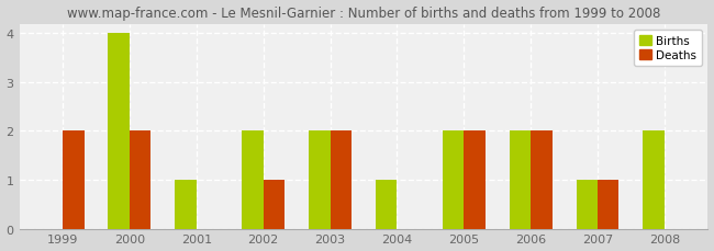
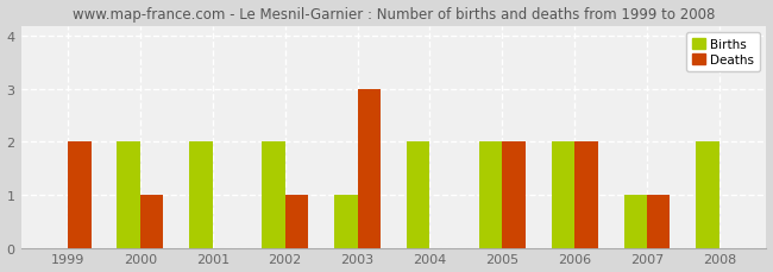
Births/2000: 4 -> 2
Deaths/2000: 2 -> 1
Births/2001: 1 -> 2
Births/2003: 2 -> 1
Deaths/2003: 2 -> 3
Births/2004: 1 -> 2
